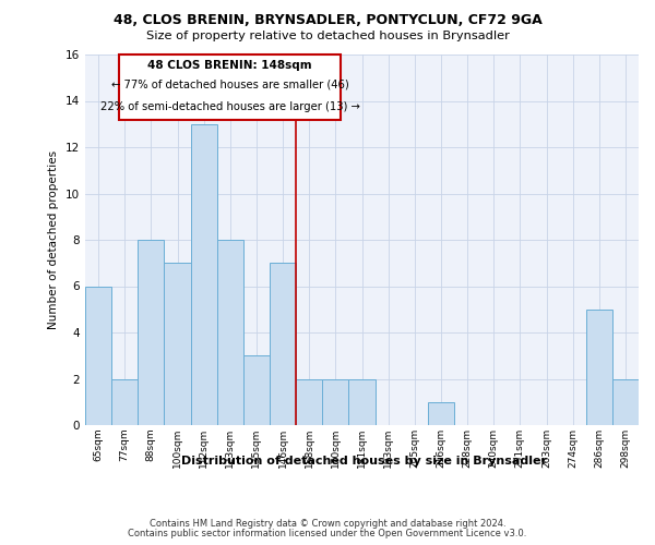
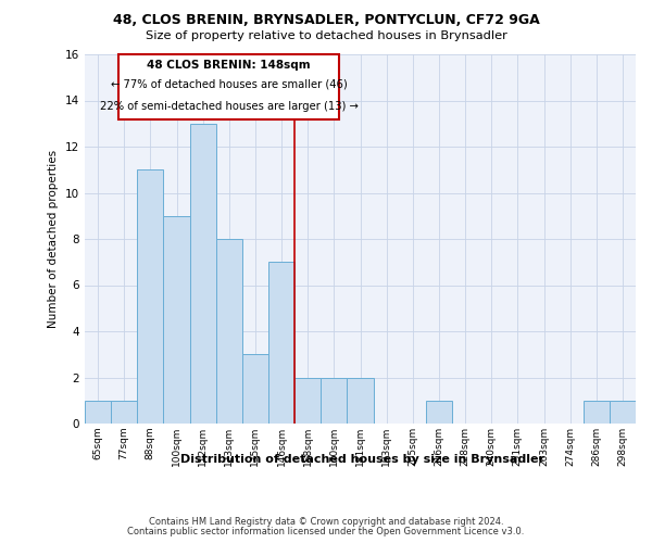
65sqm: 6 -> 1
77sqm: 2 -> 1
88sqm: 8 -> 11
100sqm: 7 -> 9
286sqm: 5 -> 1
298sqm: 2 -> 1
